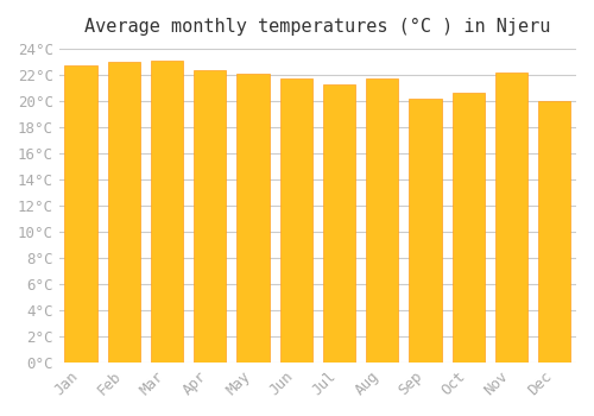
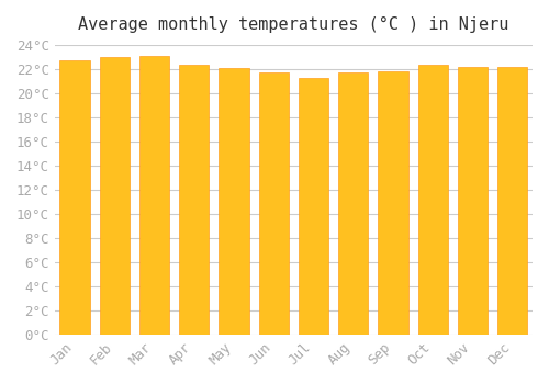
Sep: 20.2°C -> 21.8°C
Oct: 20.6°C -> 22.4°C
Dec: 20.0°C -> 22.2°C
